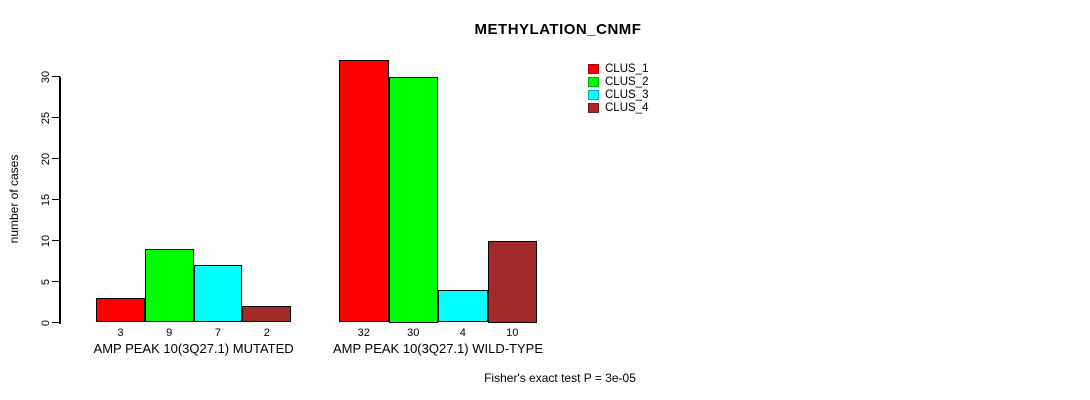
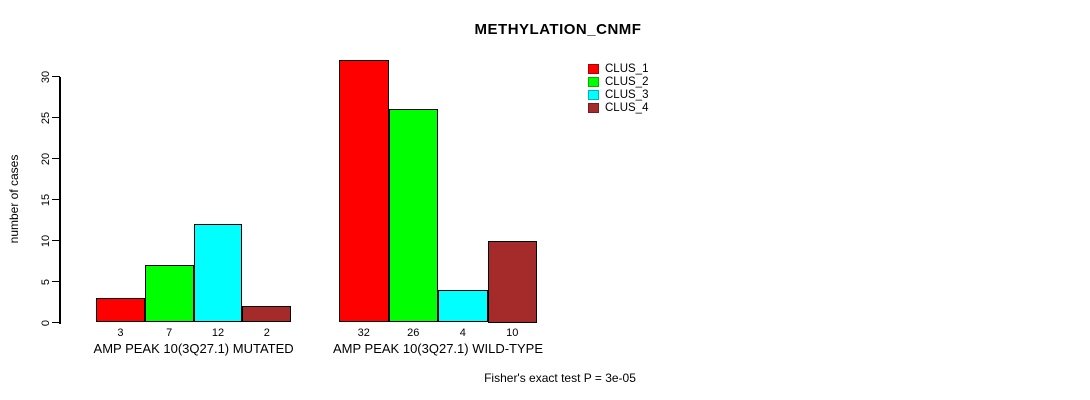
CLUS_2/AMP PEAK 10(3Q27.1) MUTATED: 9 -> 7
CLUS_3/AMP PEAK 10(3Q27.1) MUTATED: 7 -> 12
CLUS_2/AMP PEAK 10(3Q27.1) WILD-TYPE: 30 -> 26
